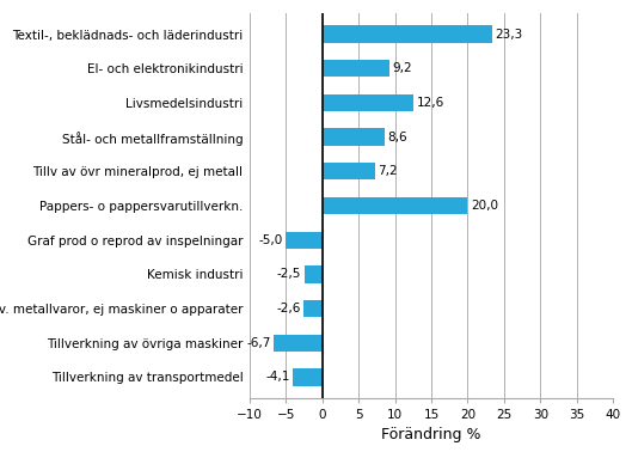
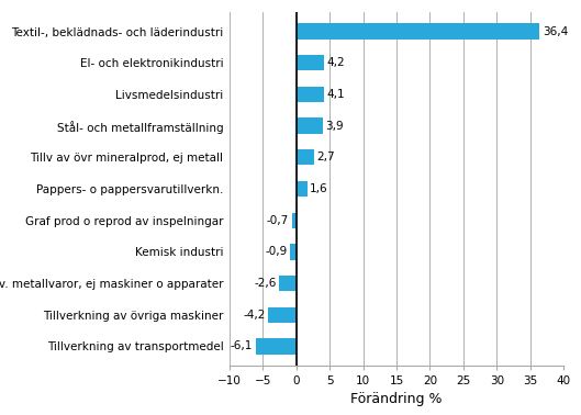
Textil-, beklädnads- och läderindustri: 23,3 -> 36,4
El- och elektronikindustri: 9,2 -> 4,2
Livsmedelsindustri: 12,6 -> 4,1
Stål- och metallframställning: 8,6 -> 3,9
Tillv av övr mineralprod, ej metall: 7,2 -> 2,7
Pappers- o pappersvarutillverkn.: 20,0 -> 1,6
Graf prod o reprod av inspelningar: -5,0 -> -0,7
Kemisk industri: -2,5 -> -0,9
Tillverkning av övriga maskiner: -6,7 -> -4,2
Tillverkning av transportmedel: -4,1 -> -6,1
